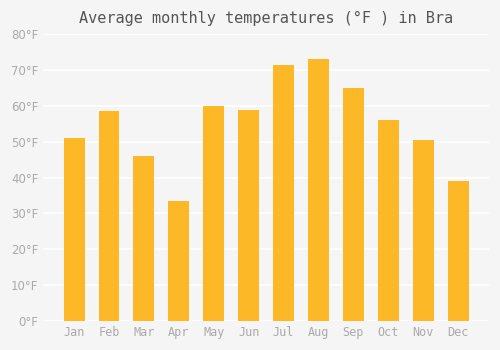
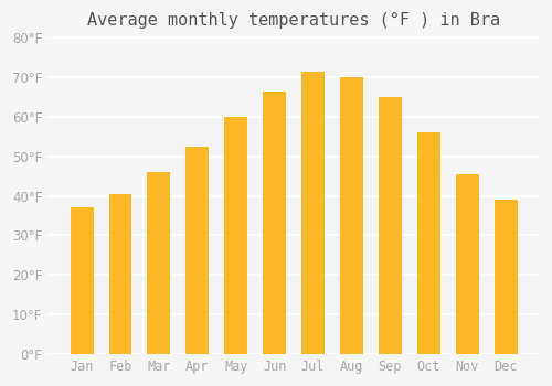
Jan: 51.0°F -> 37.0°F
Feb: 58.5°F -> 40.5°F
Apr: 33.5°F -> 52.5°F
Jun: 59.0°F -> 66.5°F
Aug: 73.0°F -> 70.0°F
Nov: 50.5°F -> 45.5°F
